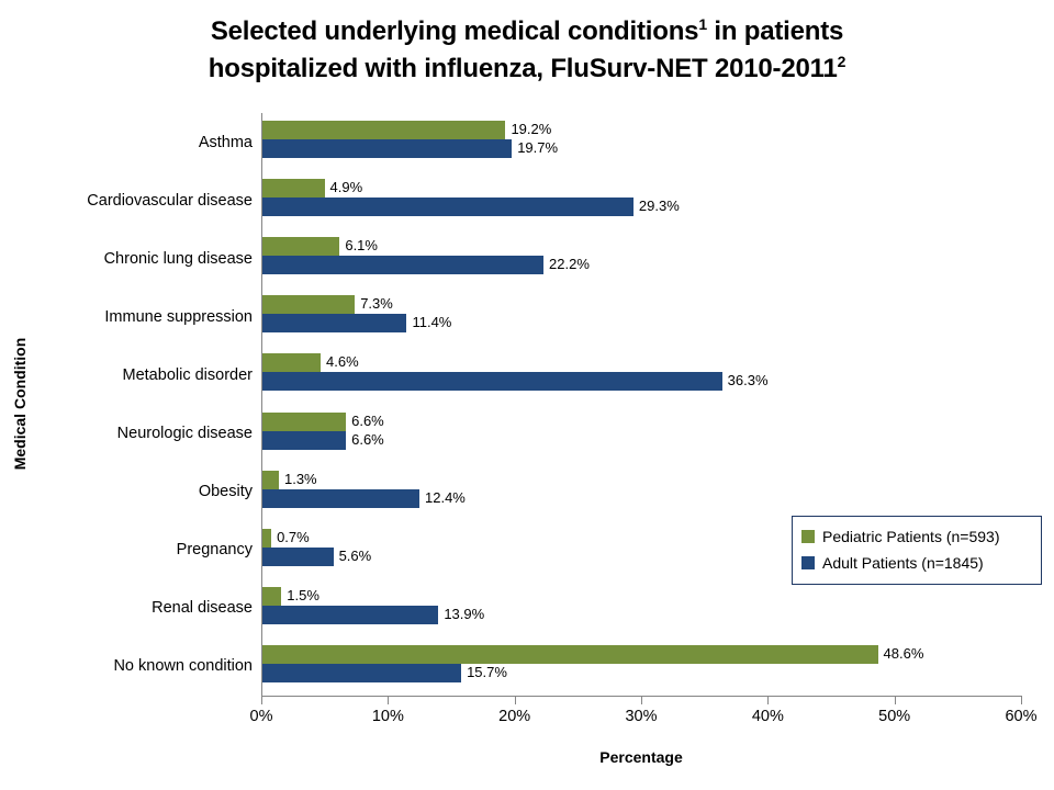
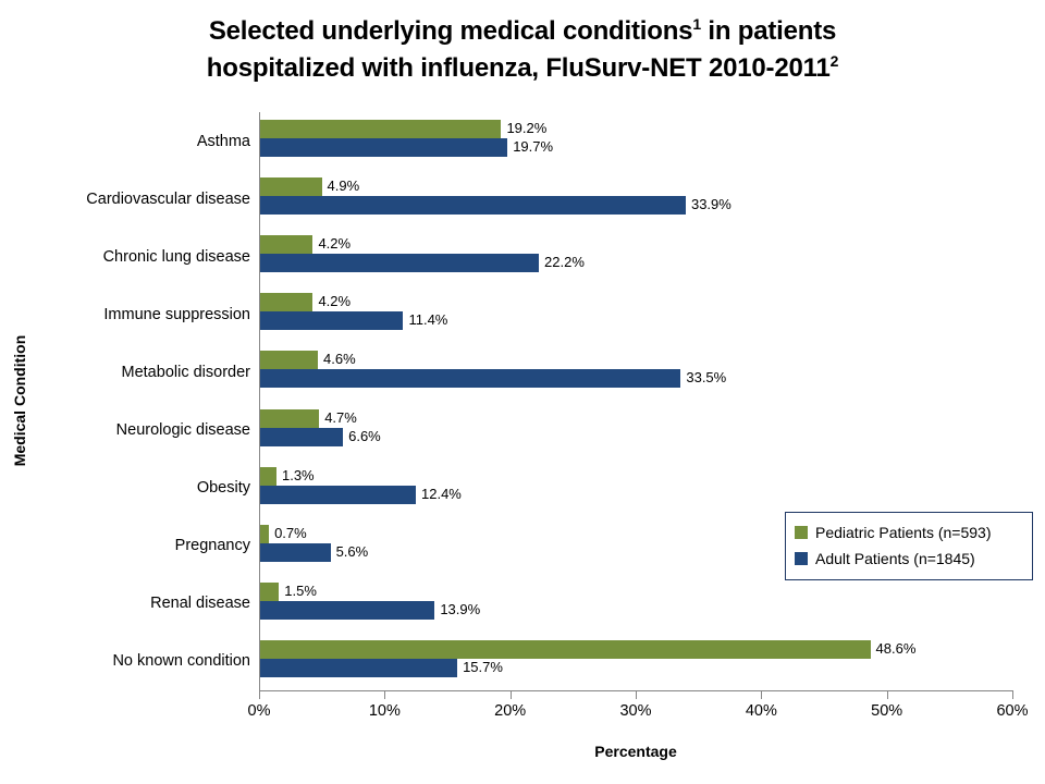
Adult Patients (n=1845)/Cardiovascular disease: 29.3% -> 33.9%
Pediatric Patients (n=593)/Chronic lung disease: 6.1% -> 4.2%
Pediatric Patients (n=593)/Immune suppression: 7.3% -> 4.2%
Adult Patients (n=1845)/Metabolic disorder: 36.3% -> 33.5%
Pediatric Patients (n=593)/Neurologic disease: 6.6% -> 4.7%
